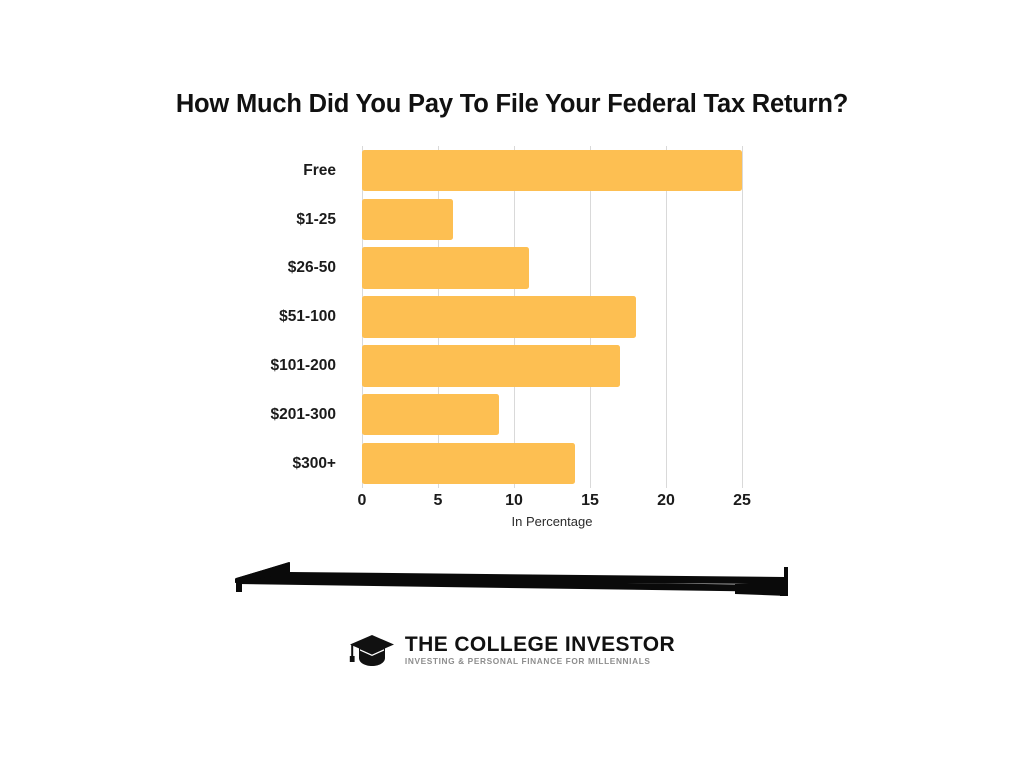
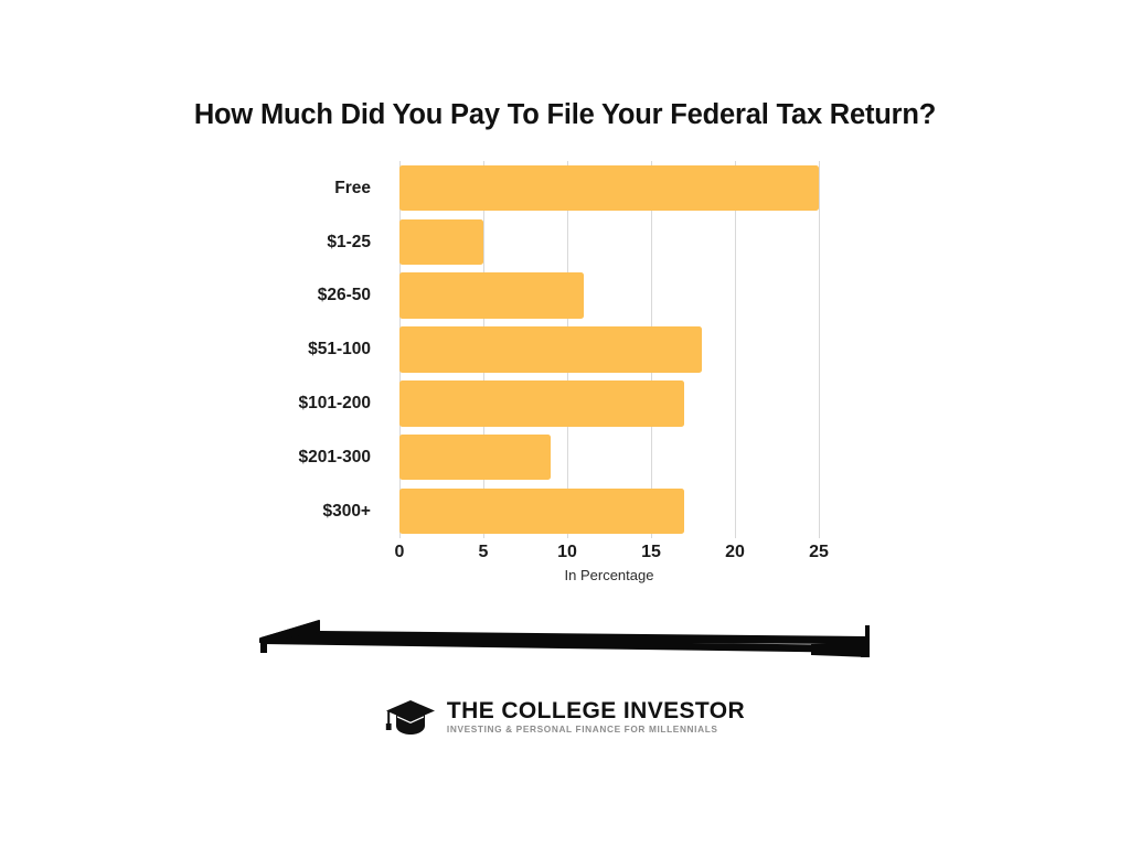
$1-25: 6 -> 5
$300+: 14 -> 17
